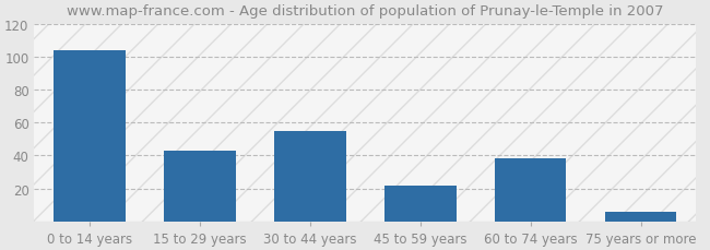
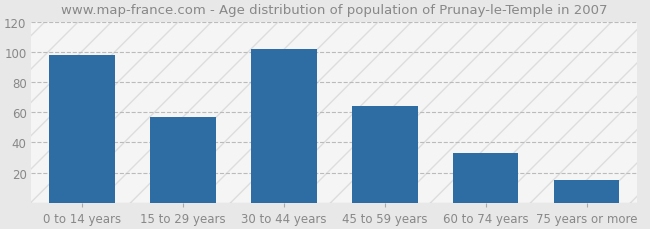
0 to 14 years: 104 -> 98
15 to 29 years: 43 -> 57
30 to 44 years: 55 -> 102
45 to 59 years: 22 -> 64
60 to 74 years: 38 -> 33
75 years or more: 6 -> 15
